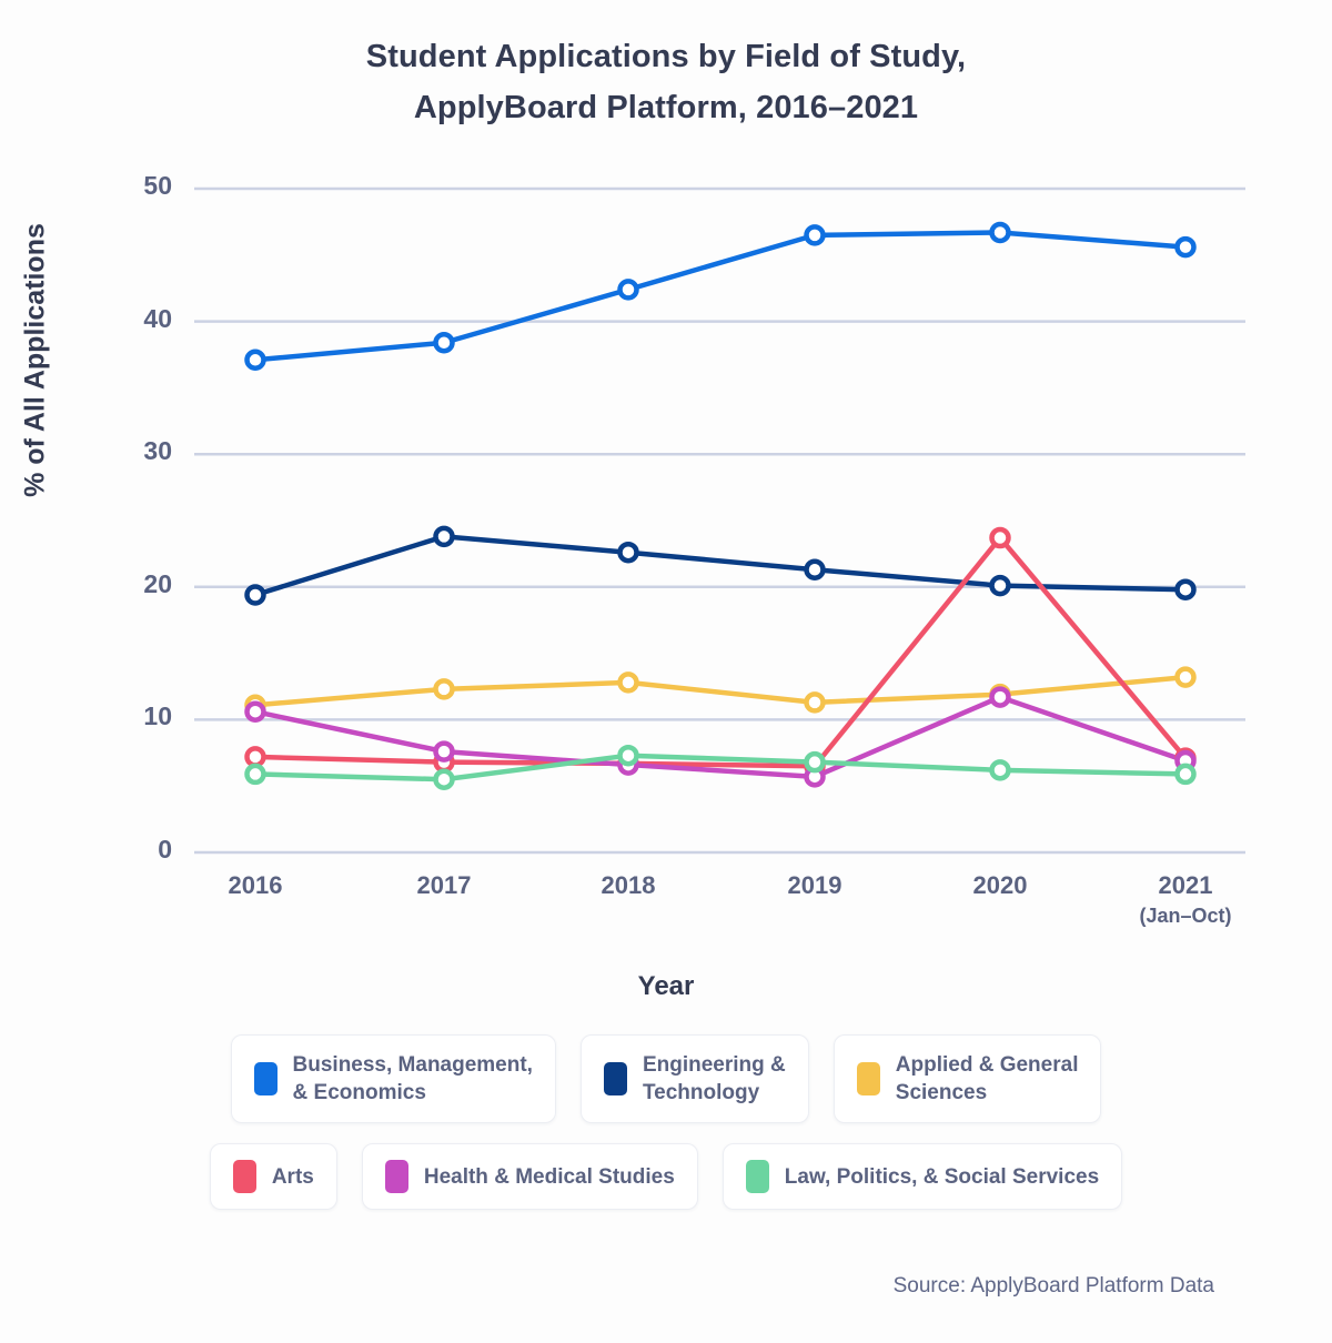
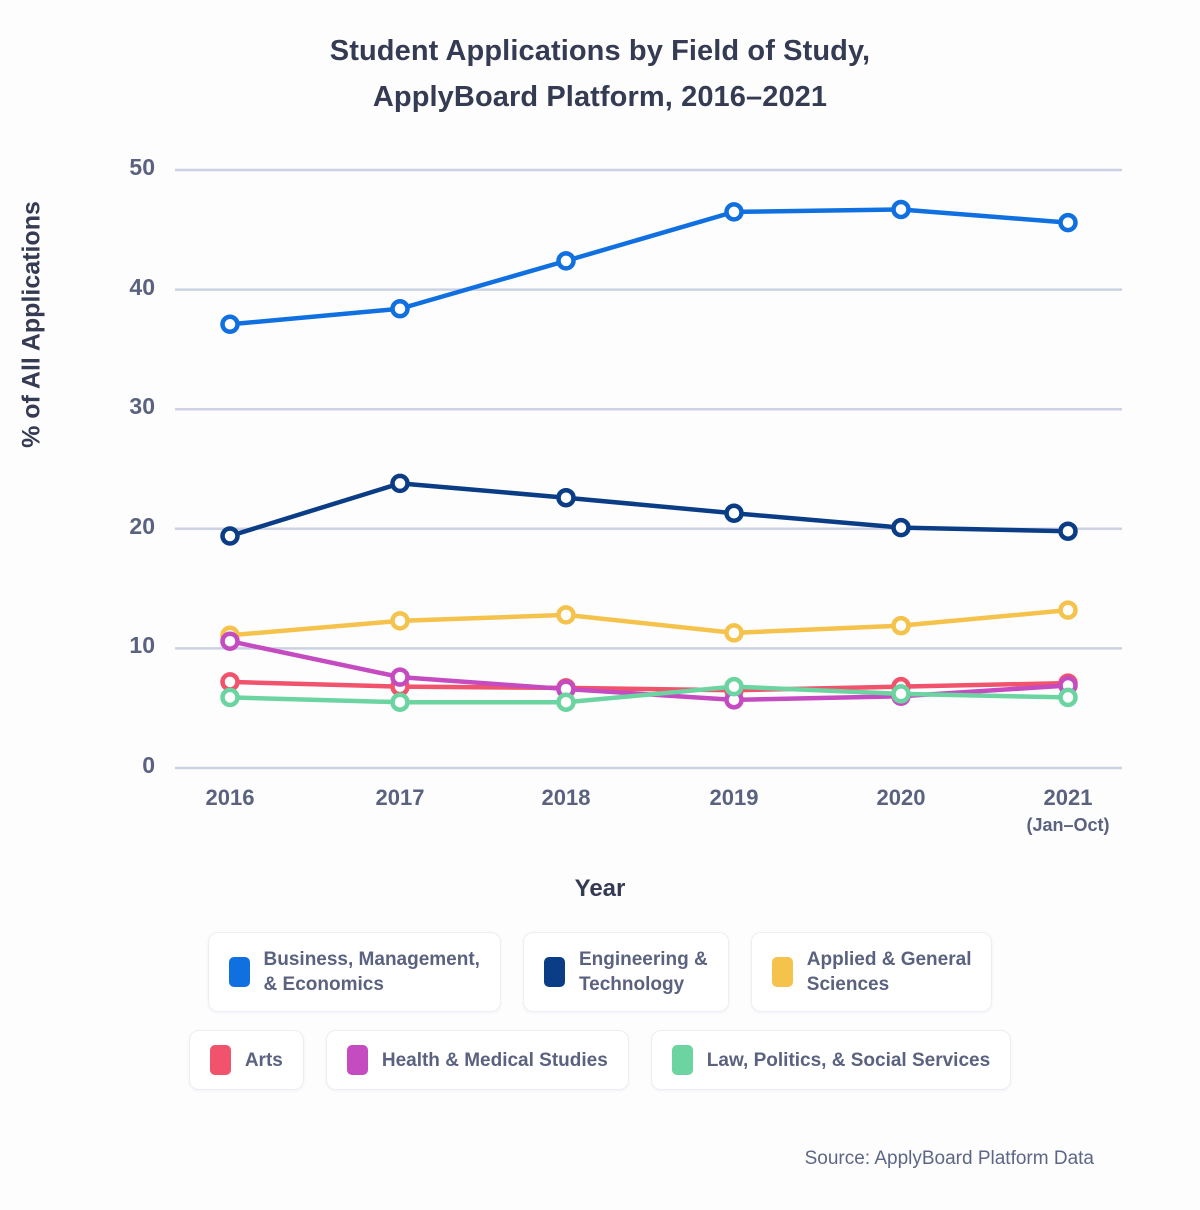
Law, Politics, & Social Services/2018: 7.3 -> 5.5
Arts/2020: 23.7 -> 6.8
Health & Medical Studies/2020: 11.7 -> 6.0
